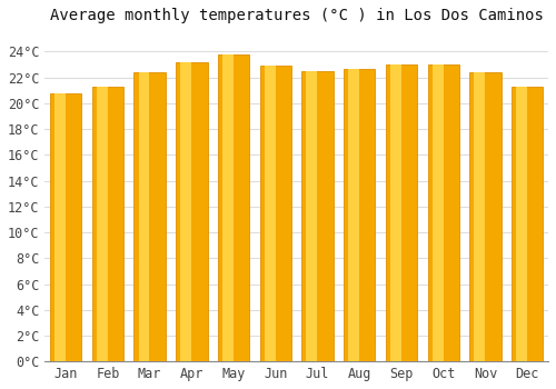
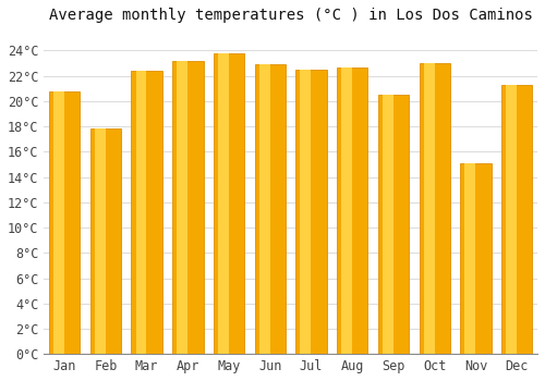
Feb: 21.3°C -> 17.8°C
Sep: 23.0°C -> 20.5°C
Nov: 22.4°C -> 15.1°C
